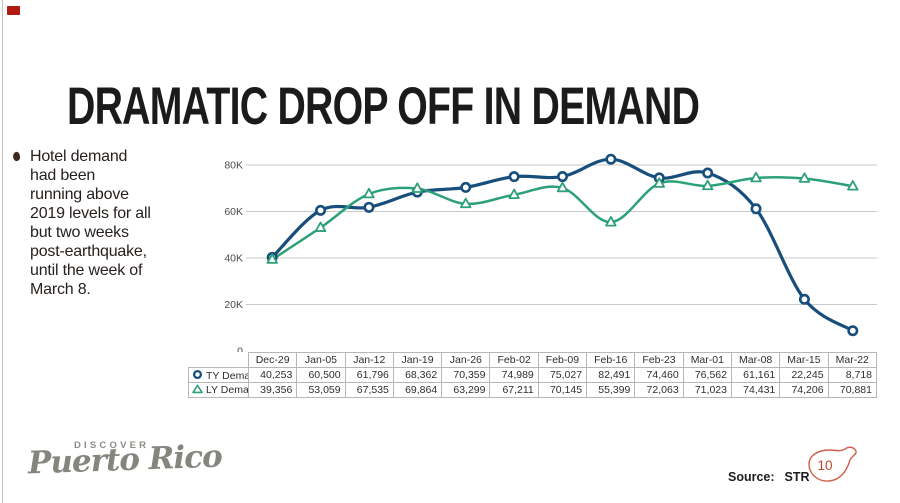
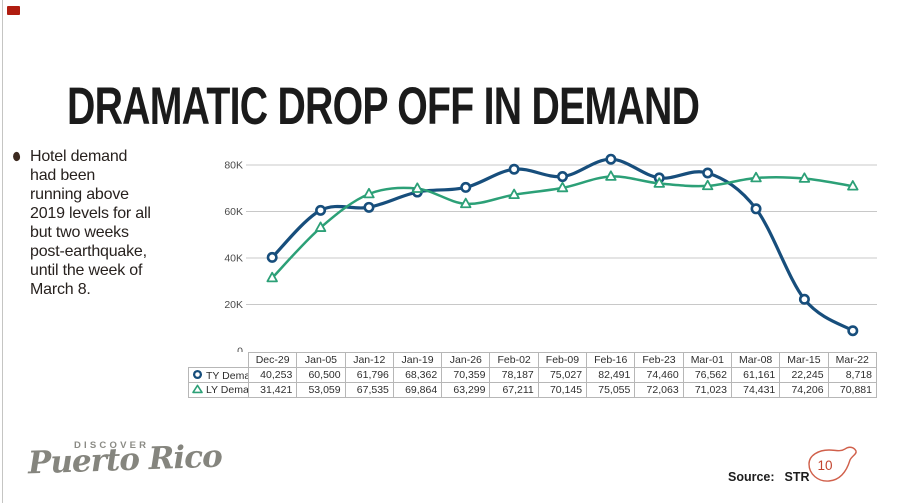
LY Demand/Dec-29: 39,356 -> 31,421
TY Demand/Feb-02: 74,989 -> 78,187
LY Demand/Feb-16: 55,399 -> 75,055
